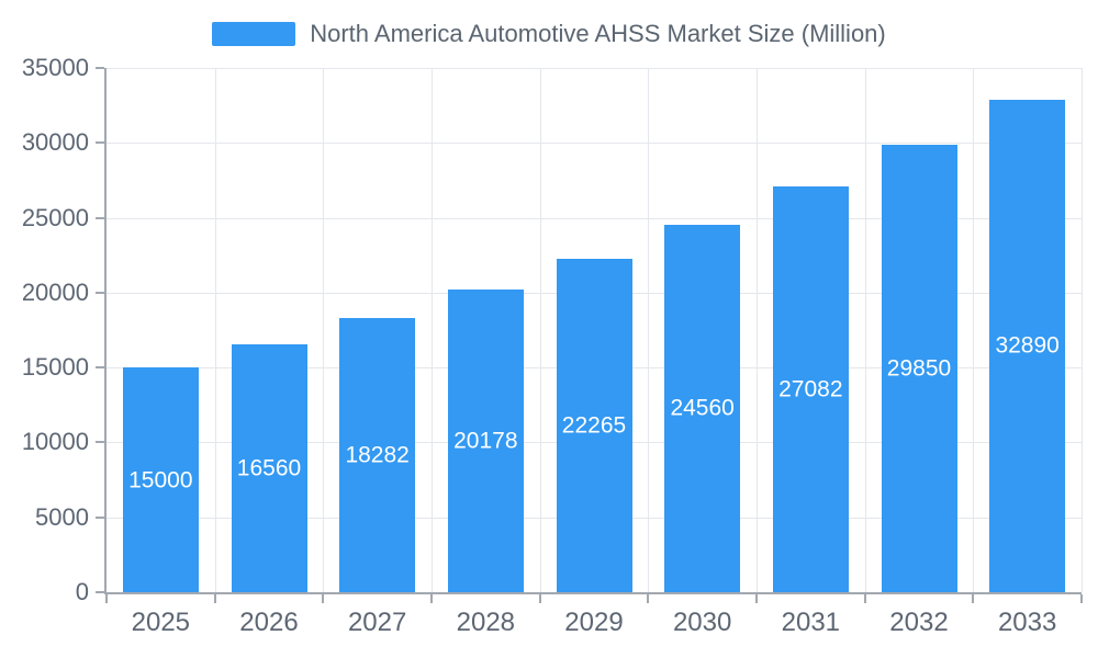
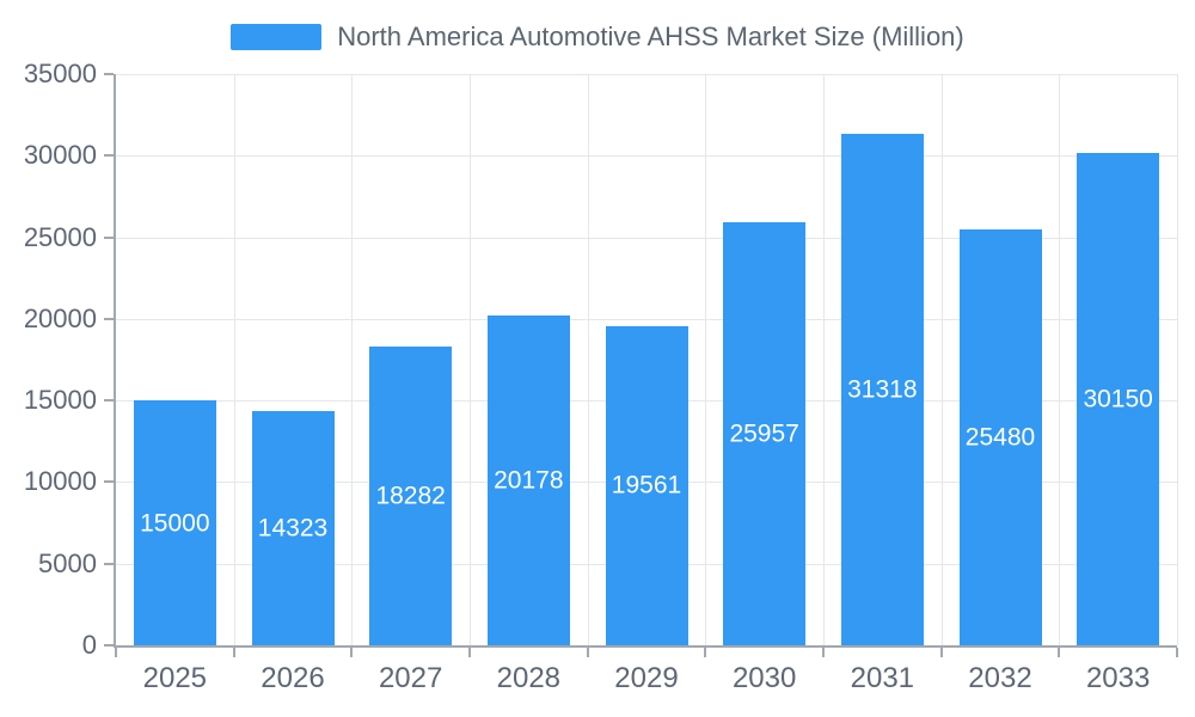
2026: 16560 -> 14323
2029: 22265 -> 19561
2030: 24560 -> 25957
2031: 27082 -> 31318
2032: 29850 -> 25480
2033: 32890 -> 30150
